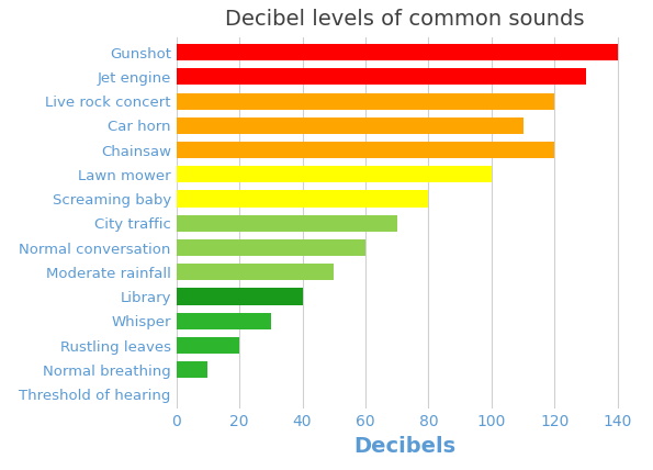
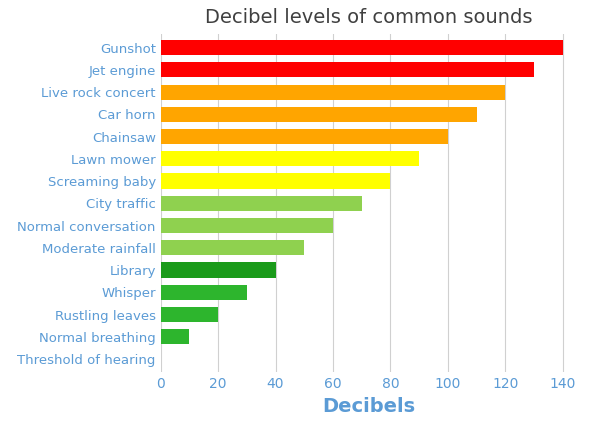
Chainsaw: 120 -> 100
Lawn mower: 100 -> 90
